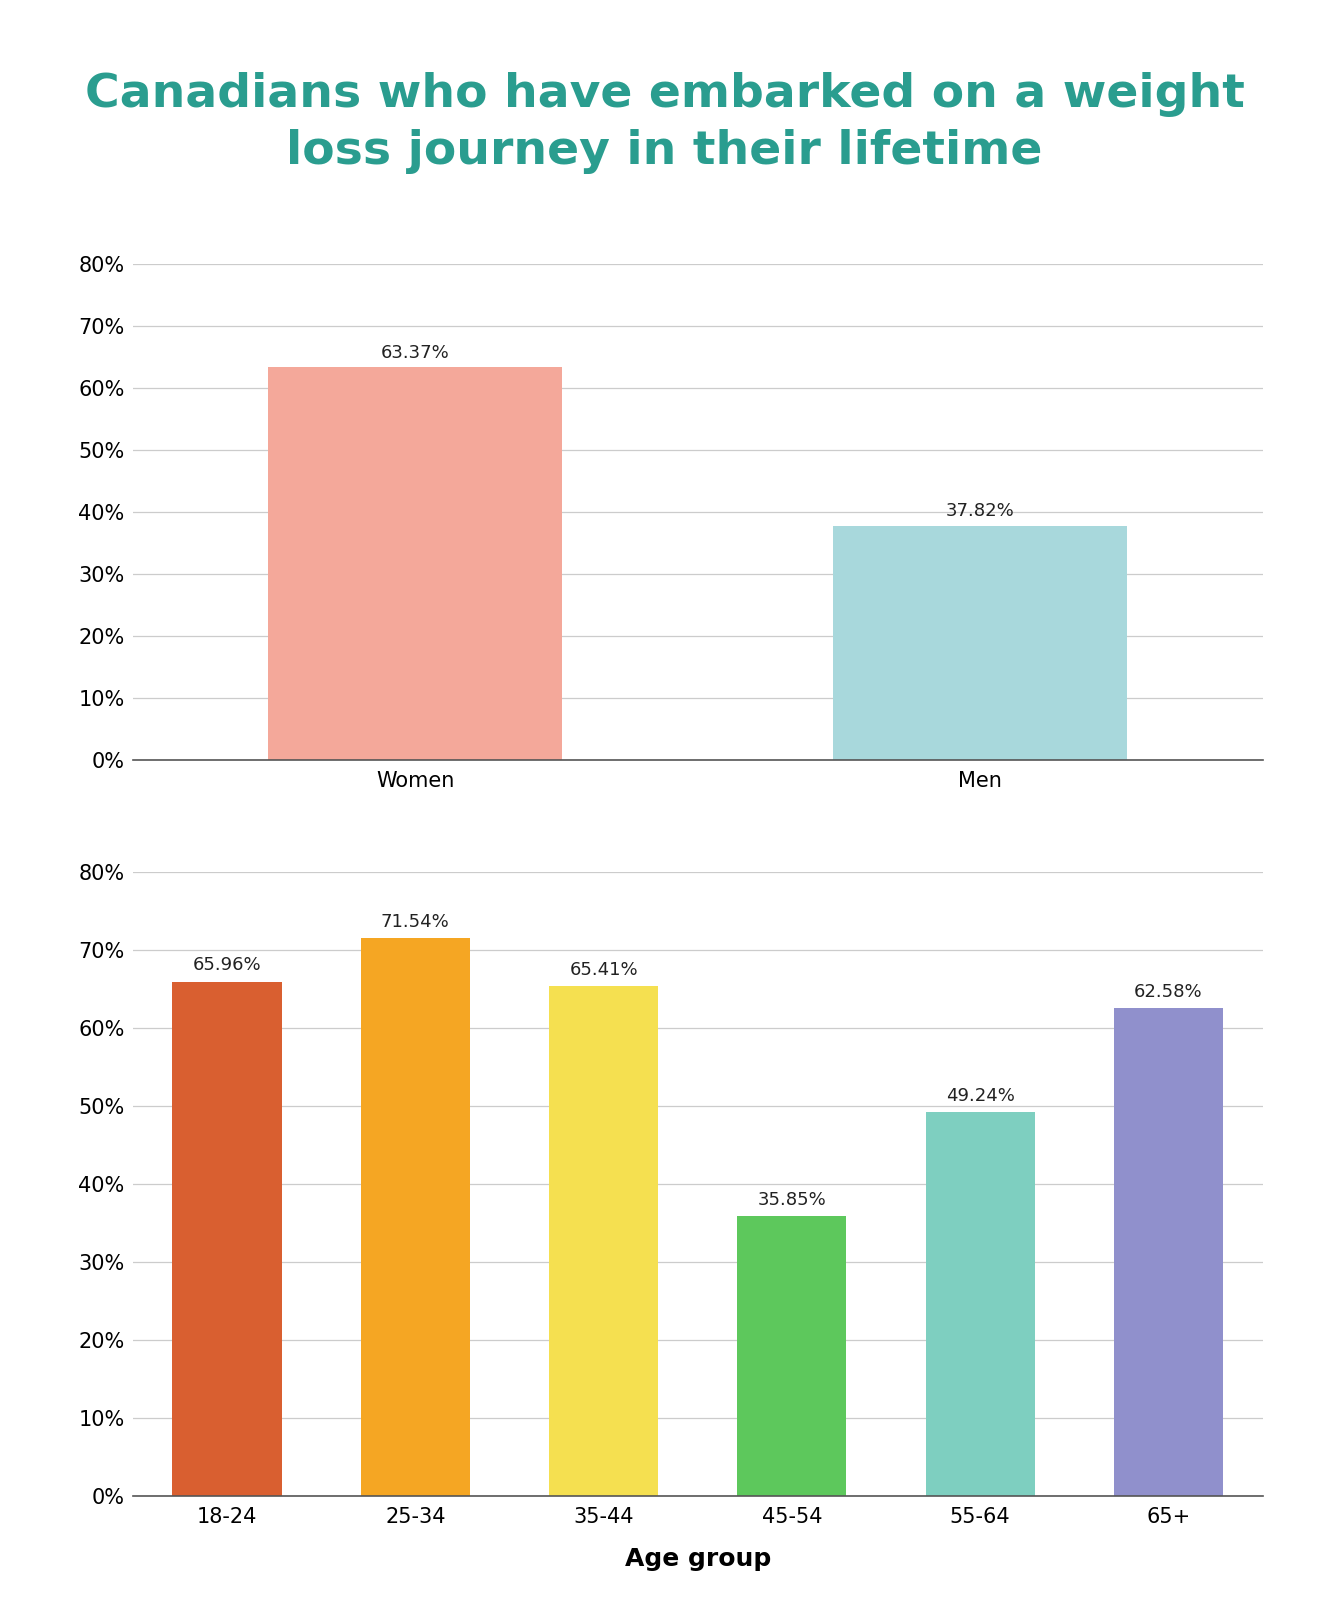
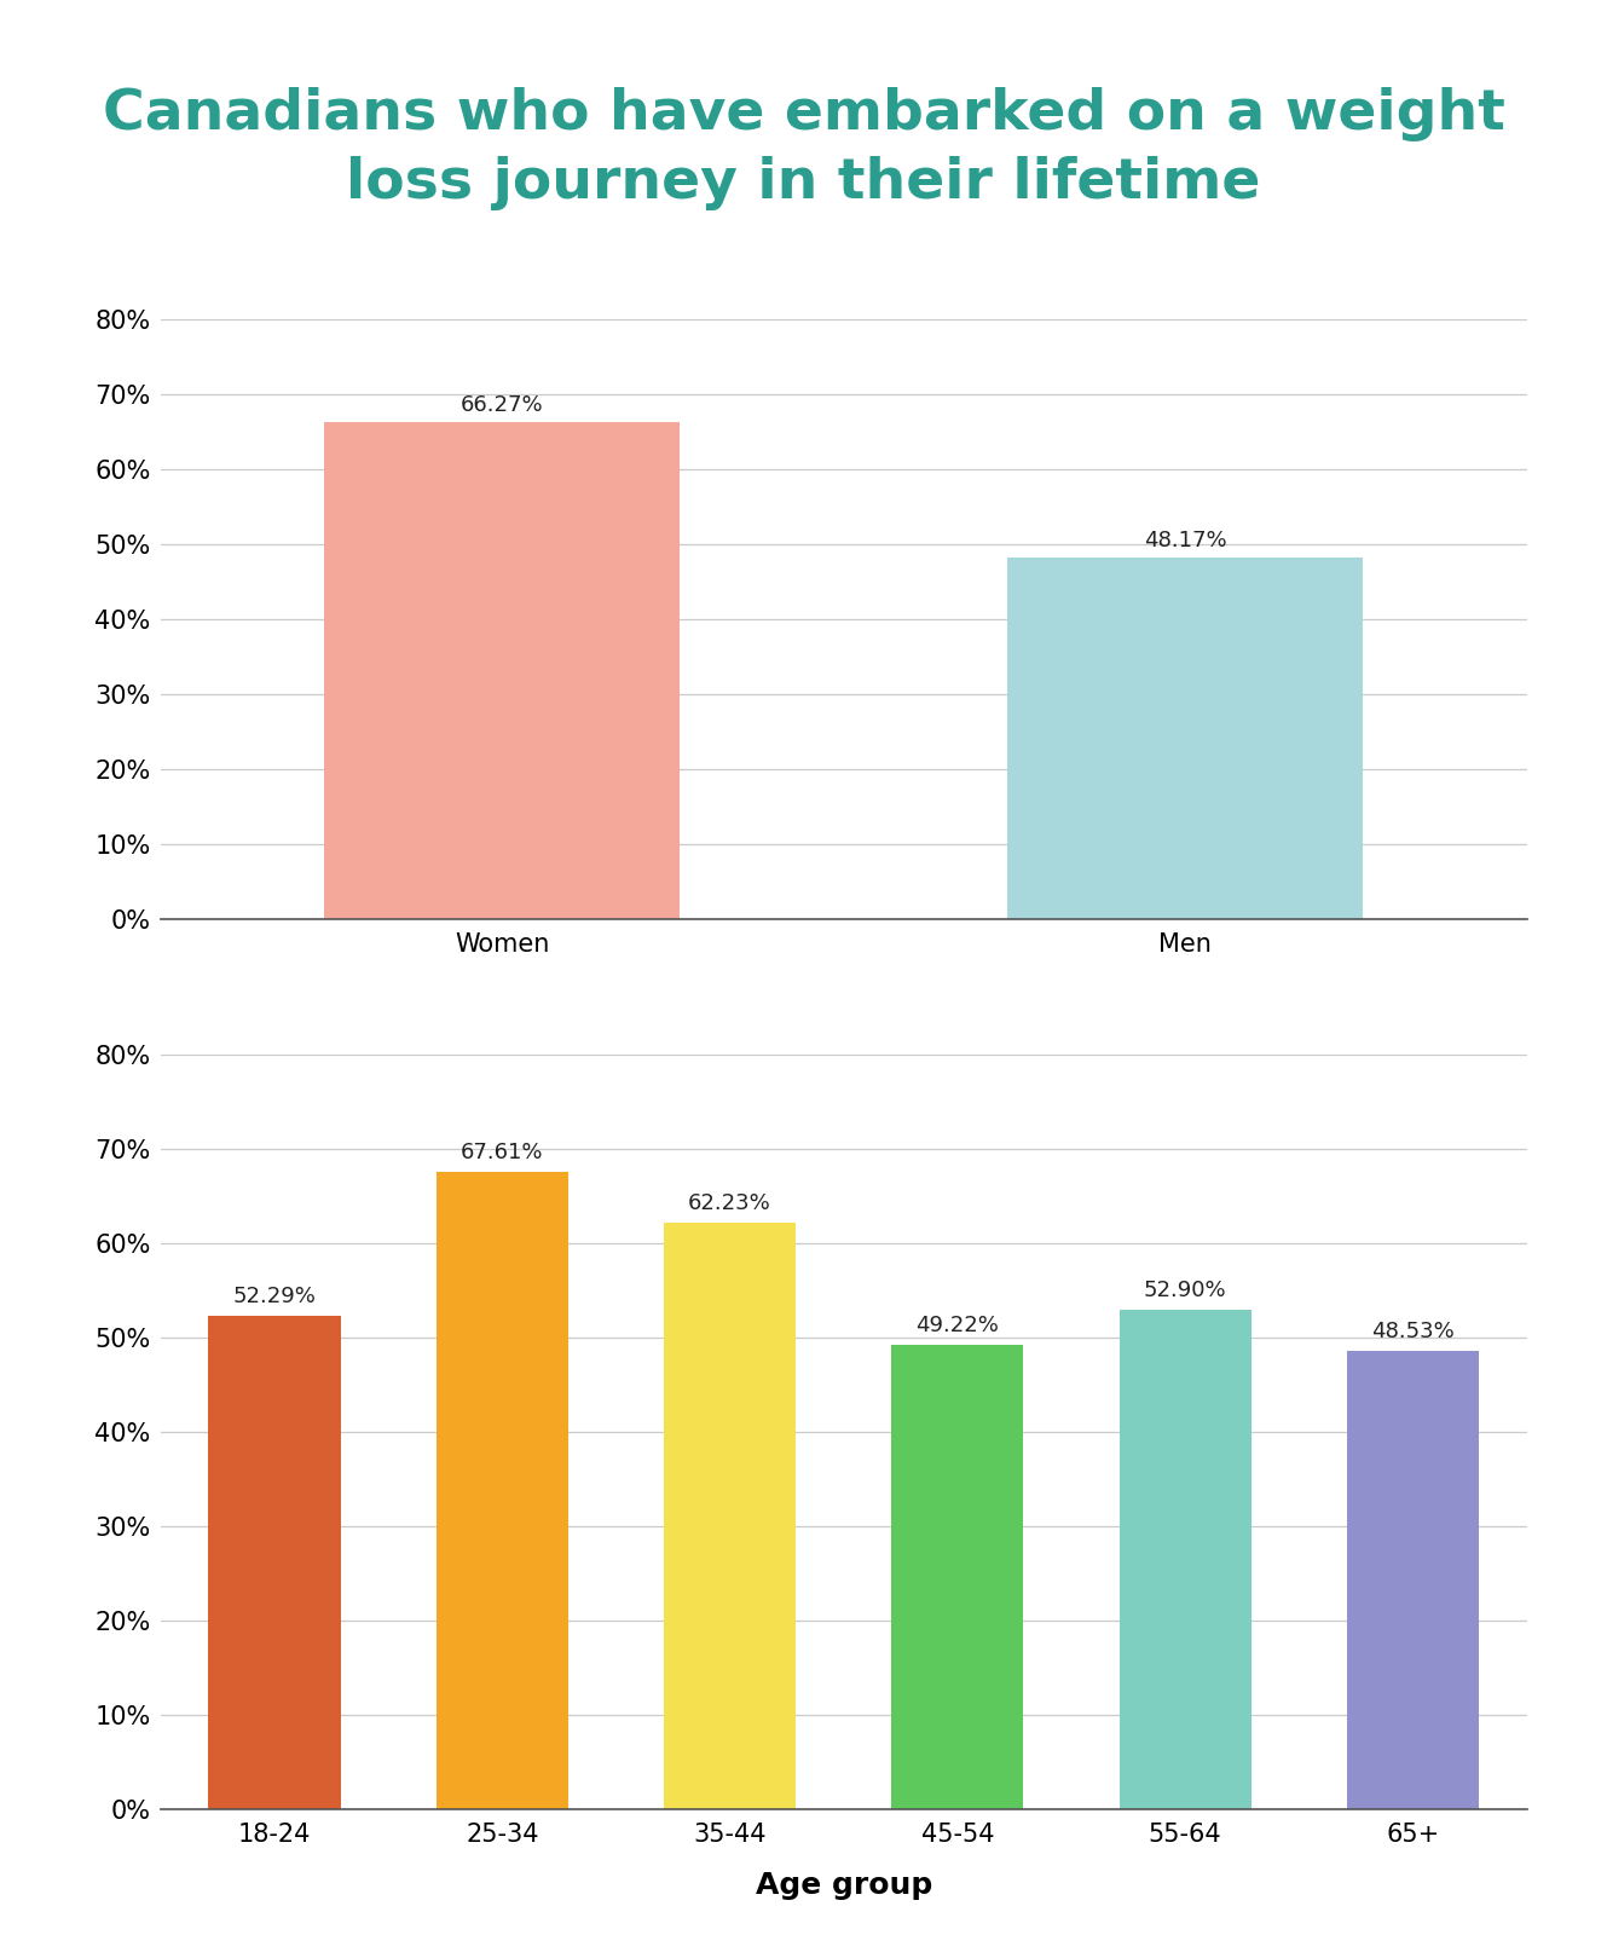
Women: 63.37% -> 66.27%
Men: 37.82% -> 48.17%
18-24: 65.96% -> 52.29%
25-34: 71.54% -> 67.61%
35-44: 65.41% -> 62.23%
45-54: 35.85% -> 49.22%
55-64: 49.24% -> 52.90%
65+: 62.58% -> 48.53%
